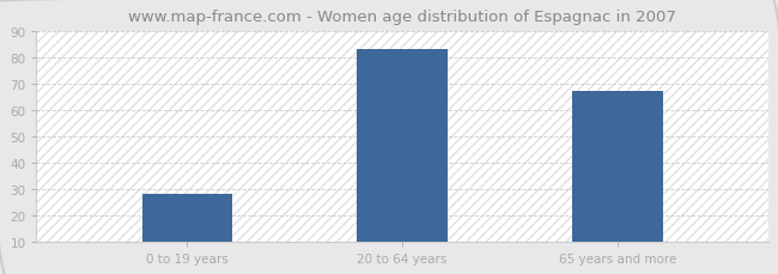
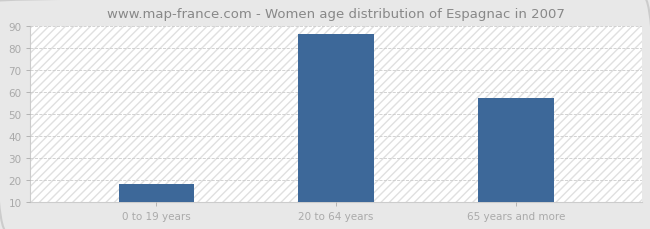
0 to 19 years: 28 -> 18
20 to 64 years: 83 -> 86
65 years and more: 67 -> 57
